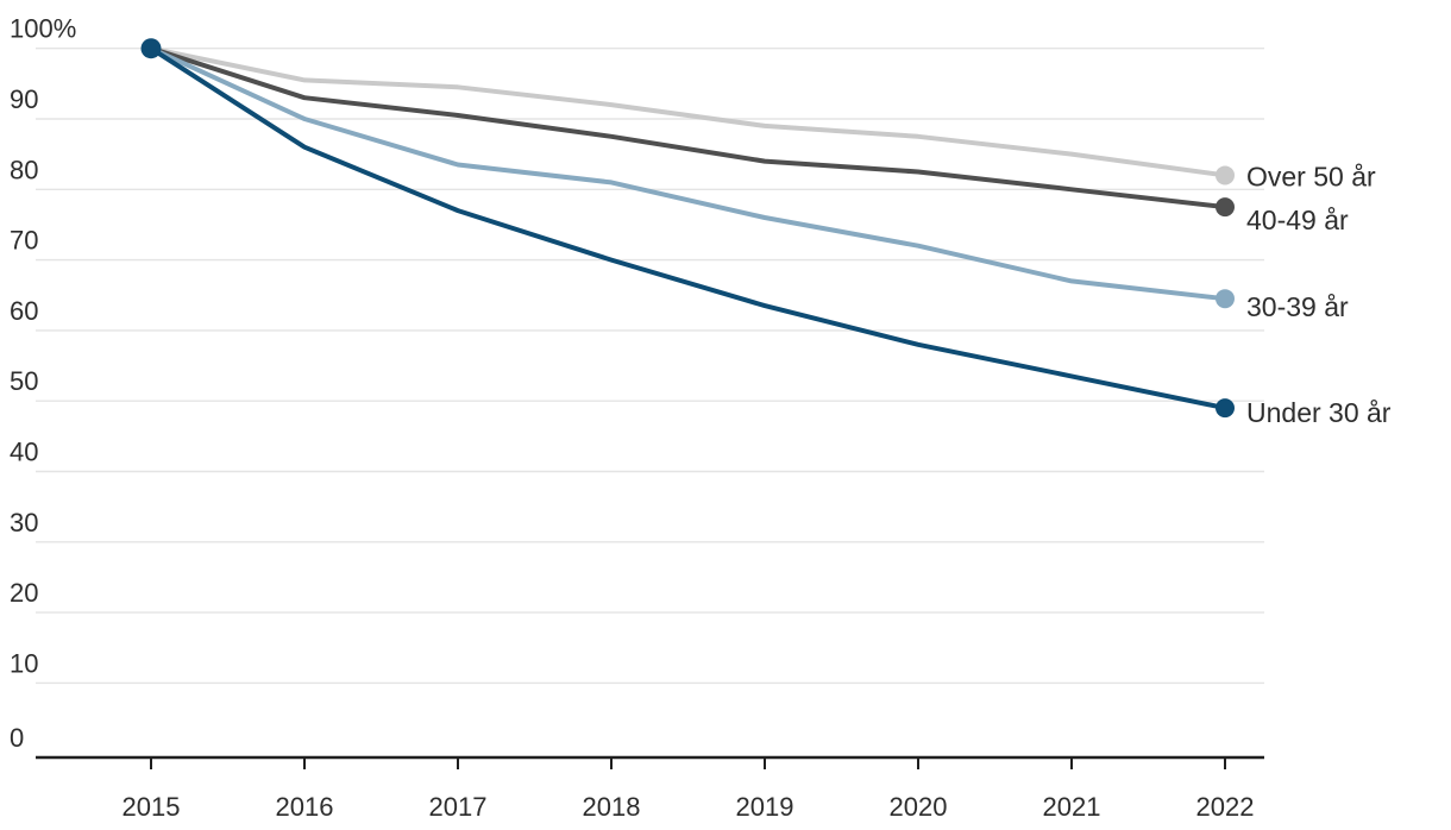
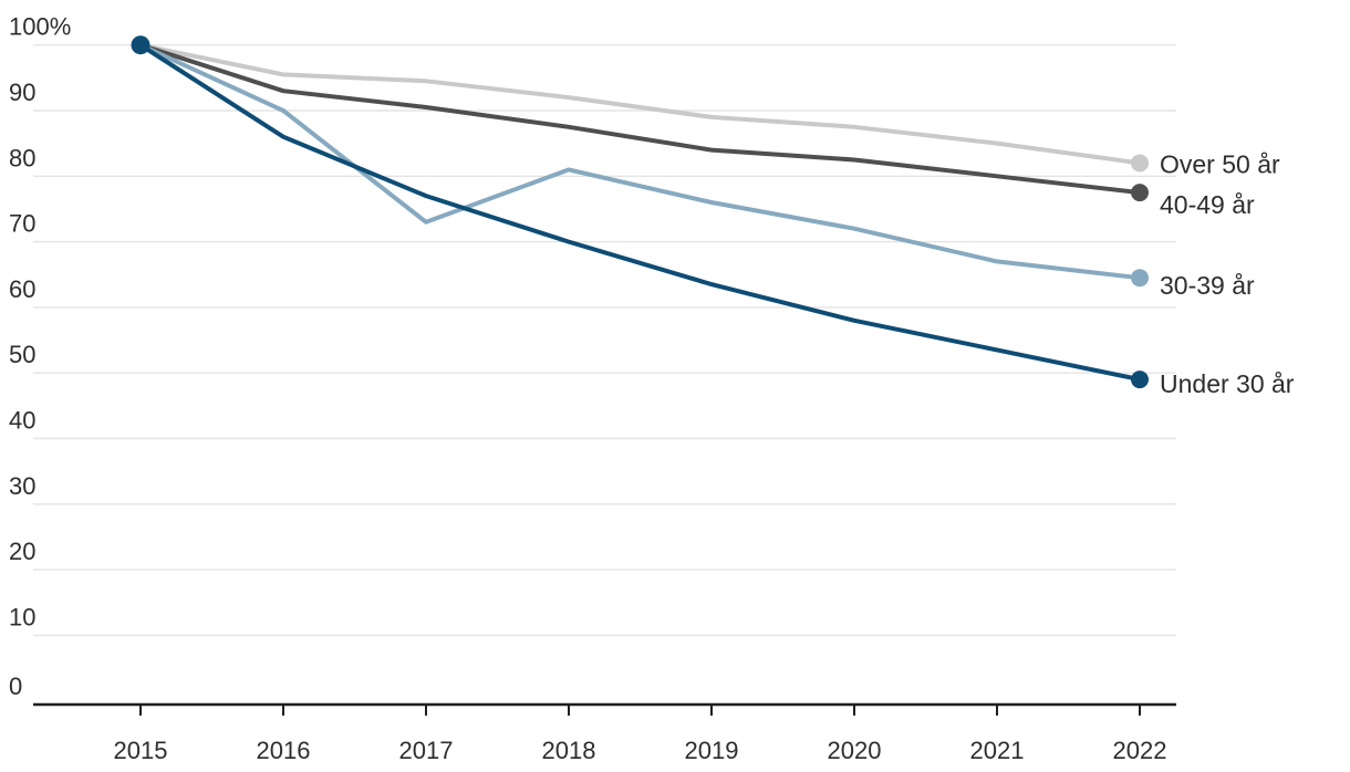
30-39 år/2017: 84% -> 73%
